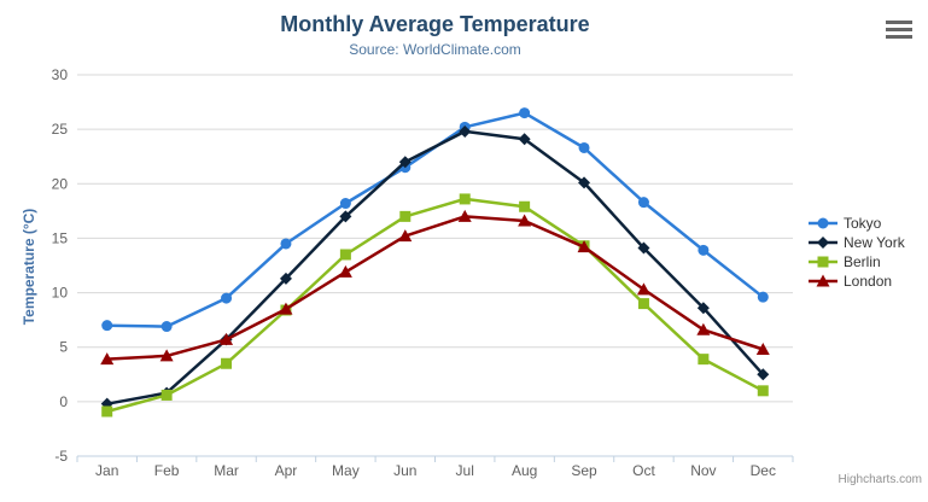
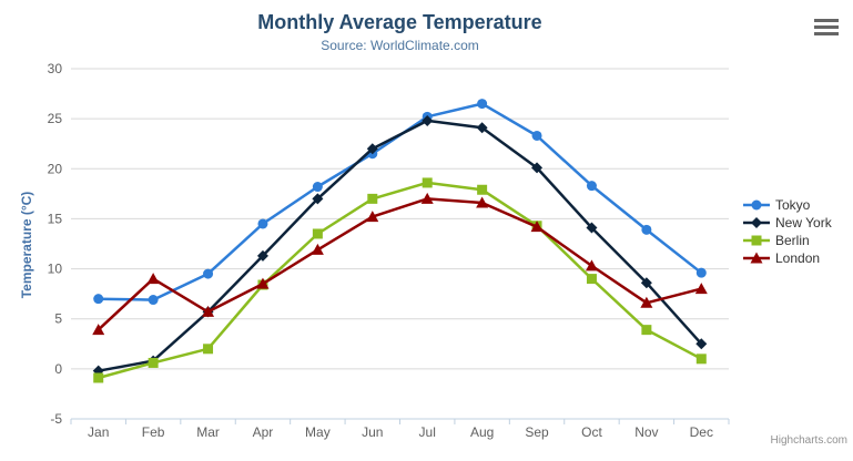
London/Feb: 4 -> 9
Berlin/Mar: 4 -> 2
London/Dec: 5 -> 8
